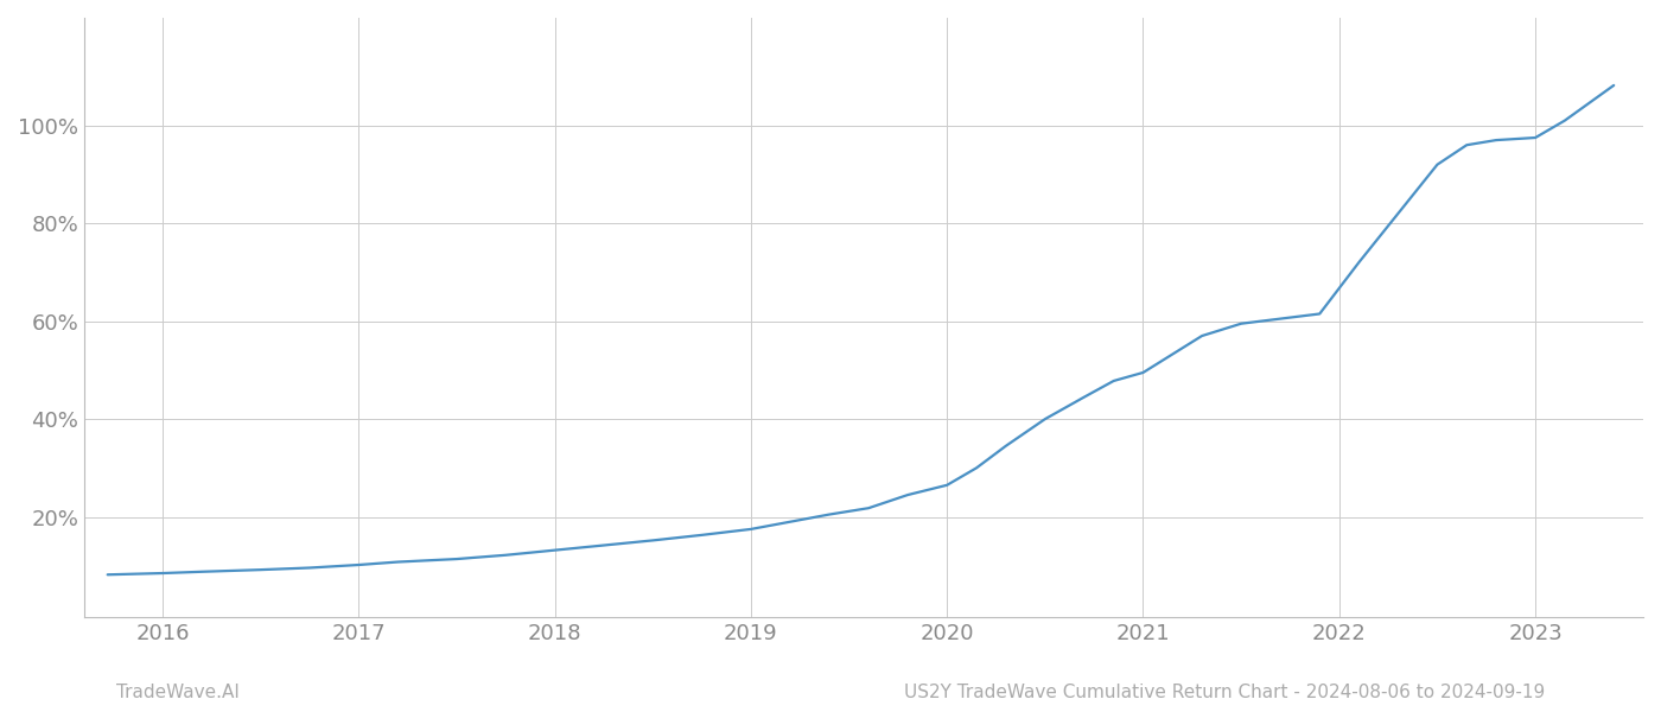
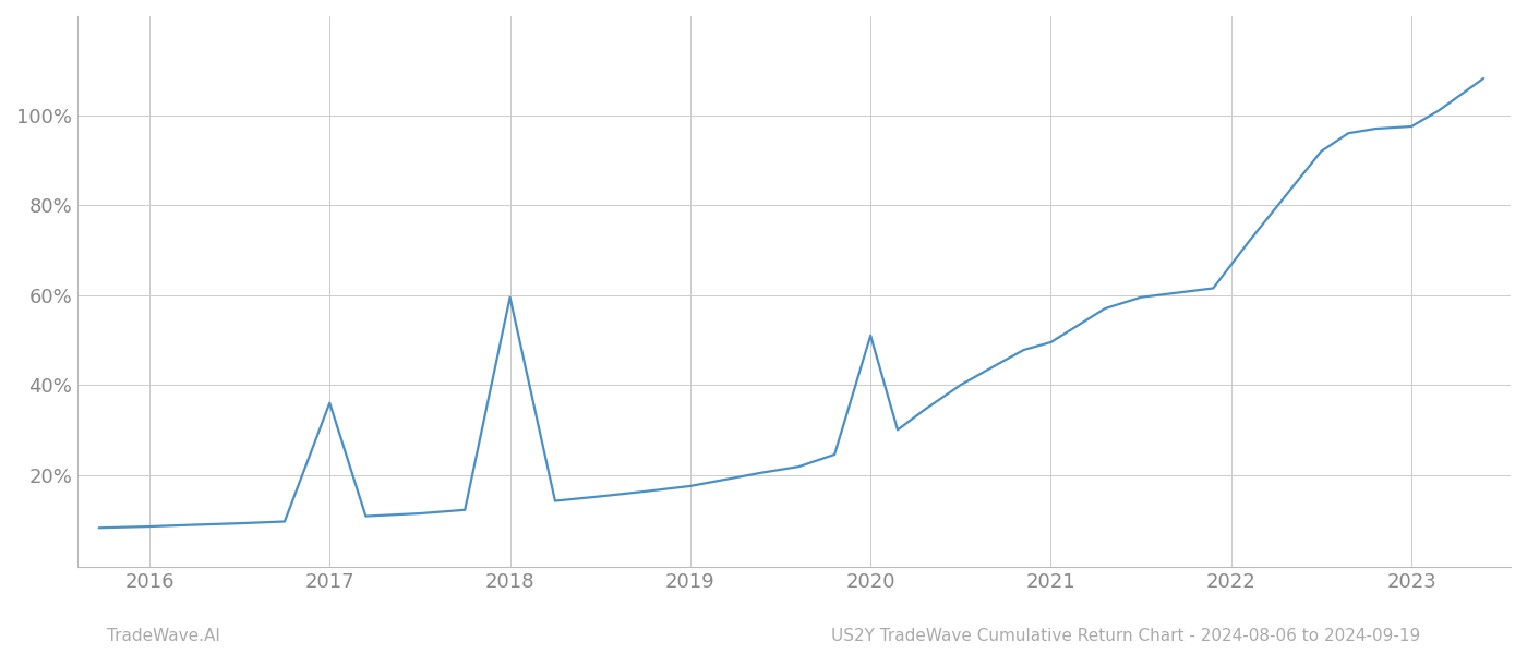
2017: 10.2% -> 36.0%
2018: 13.2% -> 59.5%
2020: 26.5% -> 51.0%
